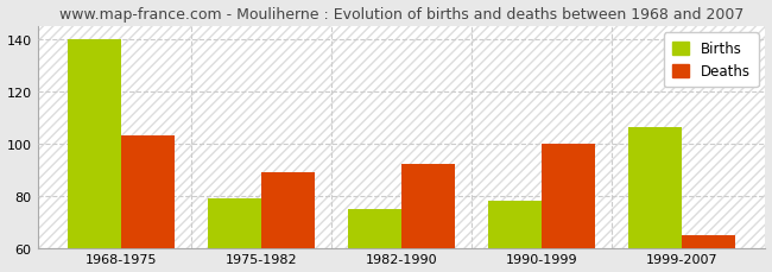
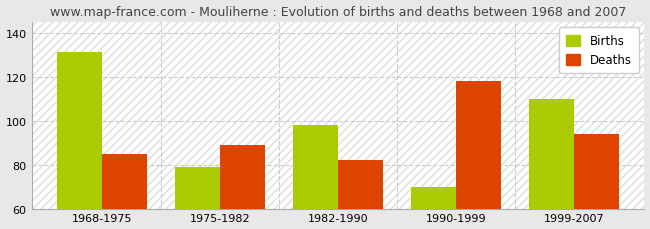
Births/1968-1975: 140 -> 131
Deaths/1968-1975: 103 -> 85
Births/1982-1990: 75 -> 98
Deaths/1982-1990: 92 -> 82
Births/1990-1999: 78 -> 70
Deaths/1990-1999: 100 -> 118
Births/1999-2007: 106 -> 110
Deaths/1999-2007: 65 -> 94
